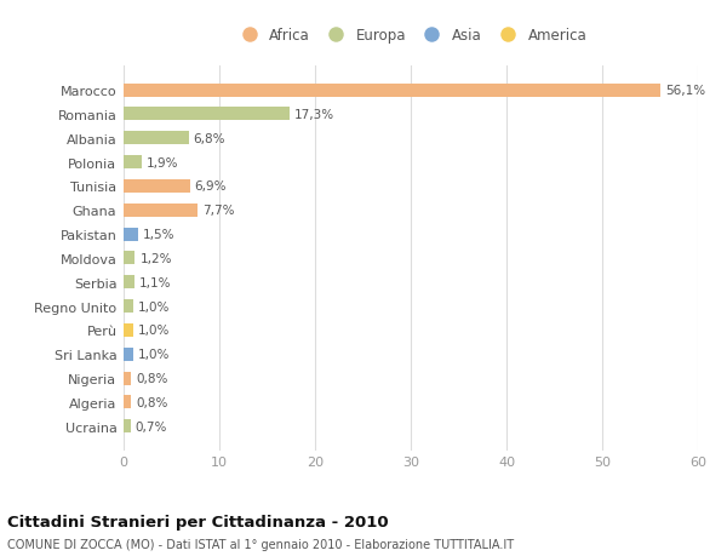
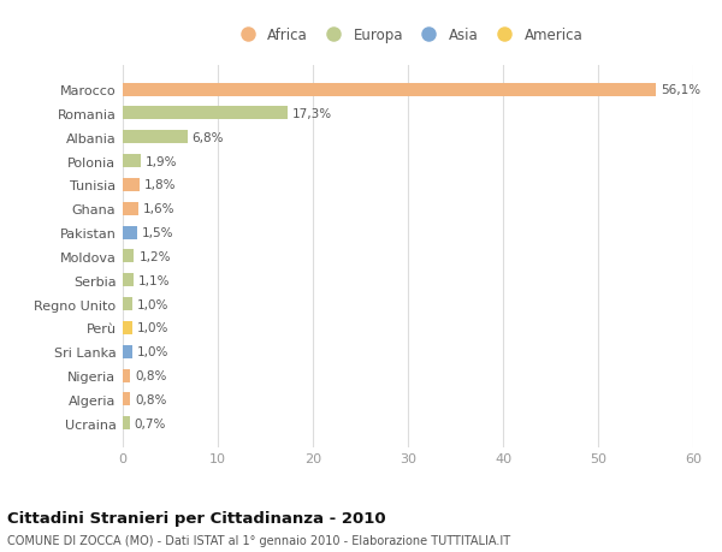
Tunisia: 6,9% -> 1,8%
Ghana: 7,7% -> 1,6%
